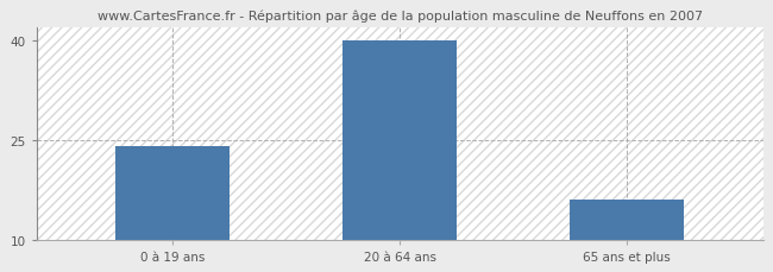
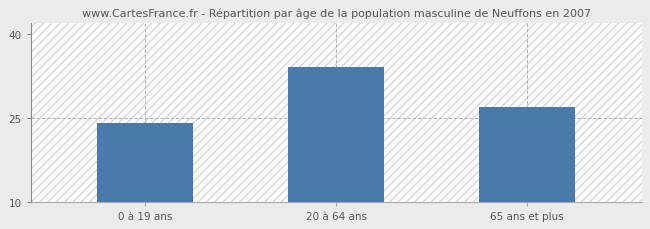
20 à 64 ans: 40 -> 34
65 ans et plus: 16 -> 27
